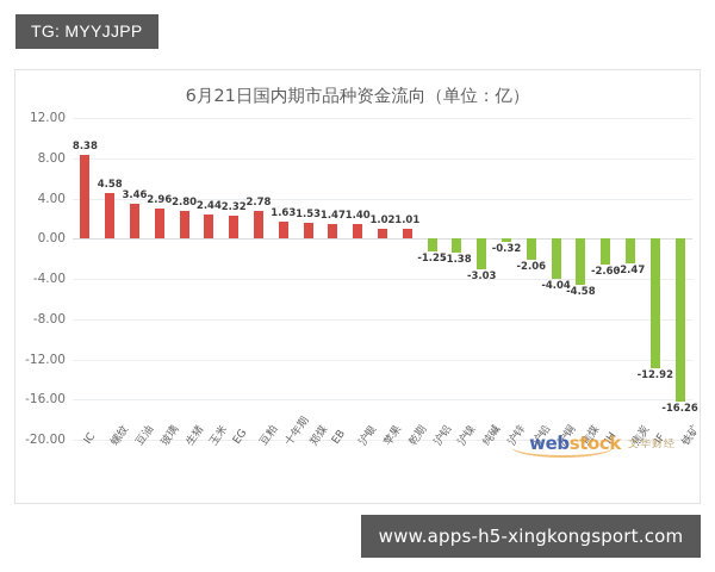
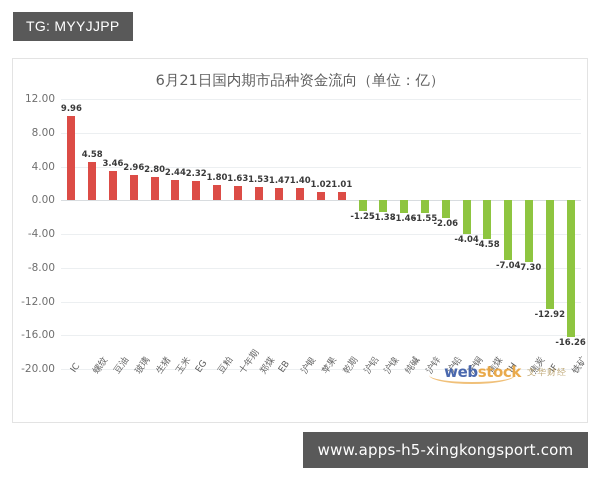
IC: 8.38 -> 9.96
豆粕: 2.78 -> 1.80
纯碱: -3.03 -> -1.46
沪锌: -0.32 -> -1.55
IH: -2.60 -> -7.04
焦炭: -2.47 -> -7.30
